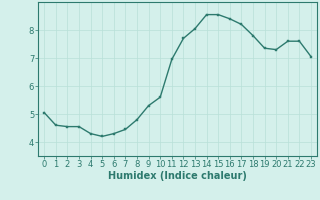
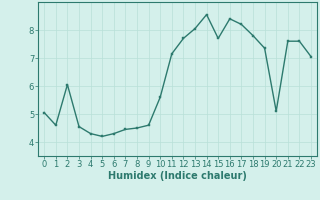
2: 4.55 -> 6.05
8: 4.80 -> 4.50
9: 5.30 -> 4.60
11: 6.95 -> 7.15
15: 8.55 -> 7.70
20: 7.30 -> 5.10
